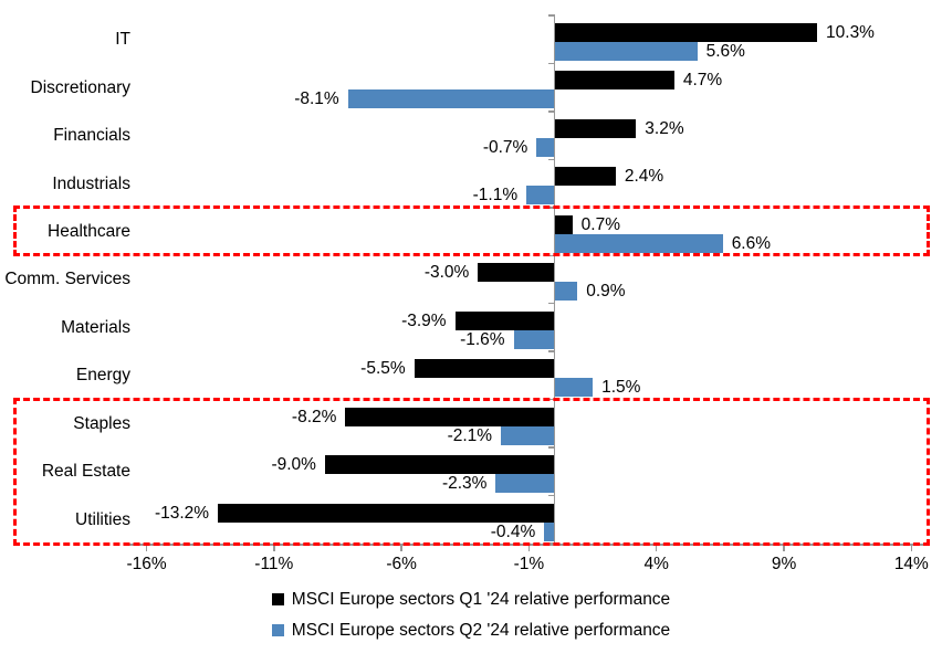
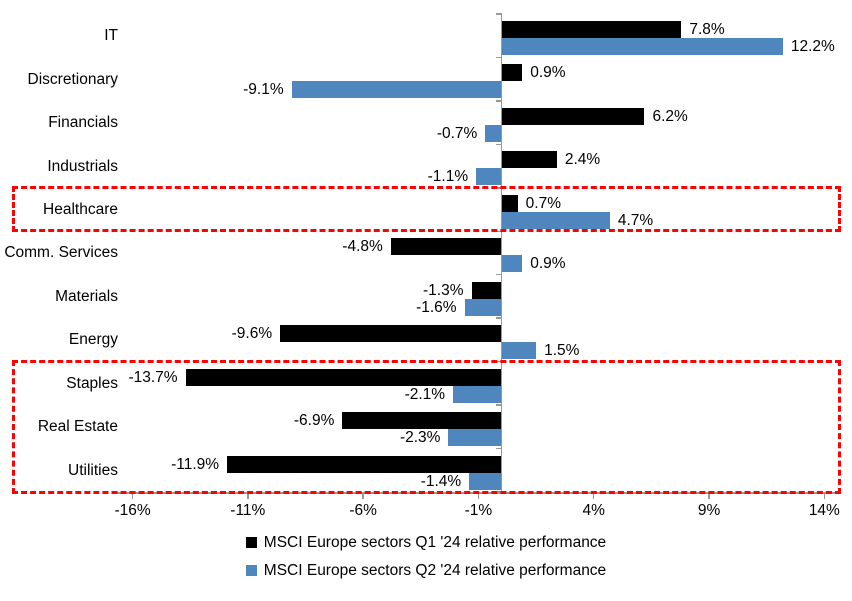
MSCI Europe sectors Q1 '24 relative performance/IT: 10.3% -> 7.8%
MSCI Europe sectors Q2 '24 relative performance/IT: 5.6% -> 12.2%
MSCI Europe sectors Q1 '24 relative performance/Discretionary: 4.7% -> 0.9%
MSCI Europe sectors Q2 '24 relative performance/Discretionary: -8.1% -> -9.1%
MSCI Europe sectors Q1 '24 relative performance/Financials: 3.2% -> 6.2%
MSCI Europe sectors Q2 '24 relative performance/Healthcare: 6.6% -> 4.7%
MSCI Europe sectors Q1 '24 relative performance/Comm. Services: -3.0% -> -4.8%
MSCI Europe sectors Q1 '24 relative performance/Materials: -3.9% -> -1.3%
MSCI Europe sectors Q1 '24 relative performance/Energy: -5.5% -> -9.6%
MSCI Europe sectors Q1 '24 relative performance/Staples: -8.2% -> -13.7%
MSCI Europe sectors Q1 '24 relative performance/Real Estate: -9.0% -> -6.9%
MSCI Europe sectors Q1 '24 relative performance/Utilities: -13.2% -> -11.9%
MSCI Europe sectors Q2 '24 relative performance/Utilities: -0.4% -> -1.4%
